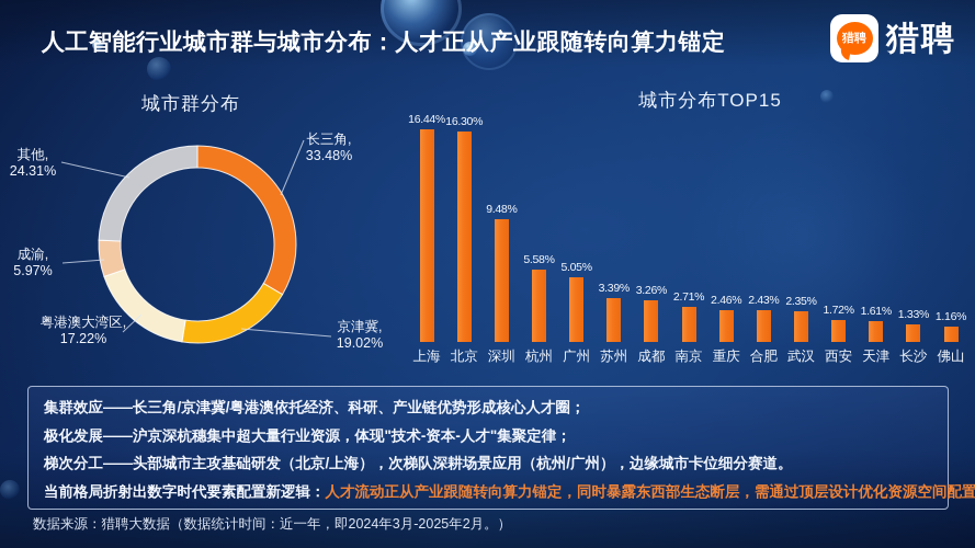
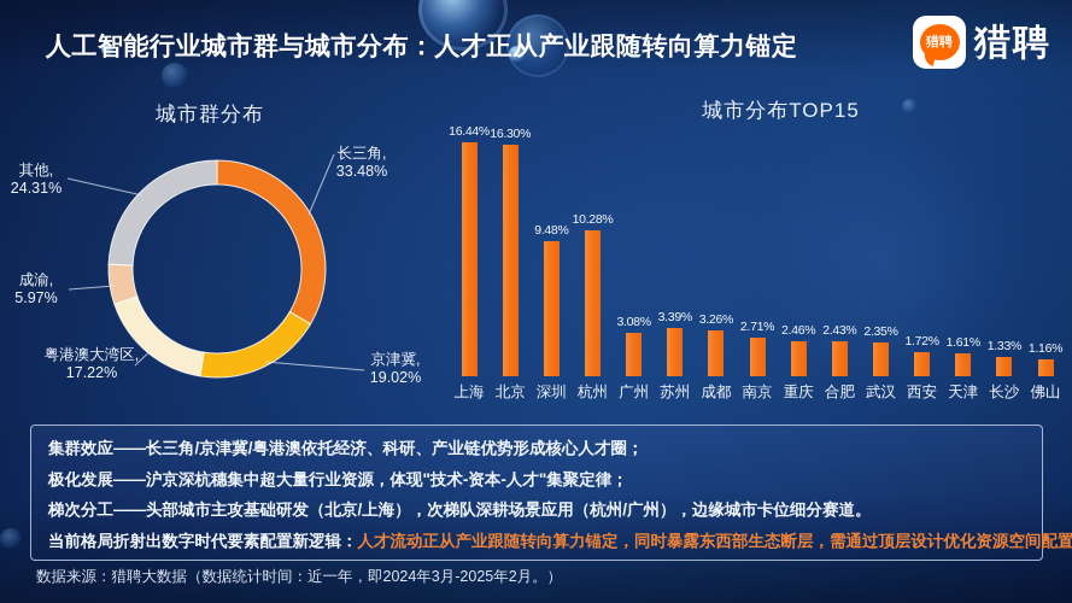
城市分布TOP15/杭州: 5.58% -> 10.28%
城市分布TOP15/广州: 5.05% -> 3.08%
